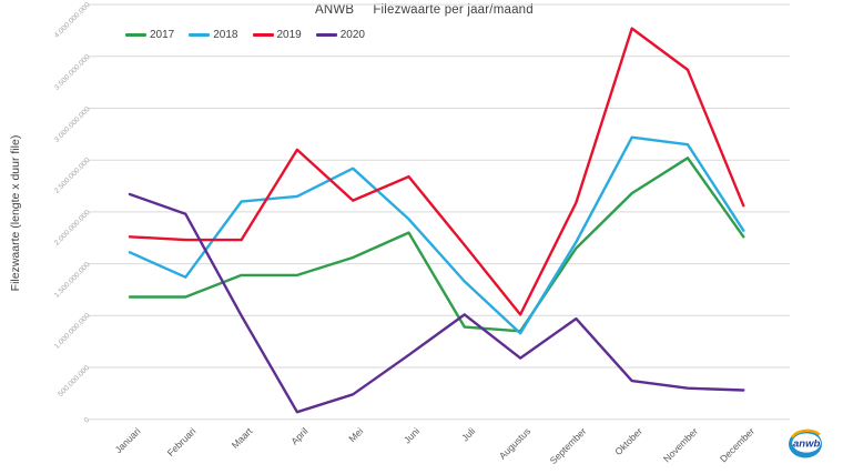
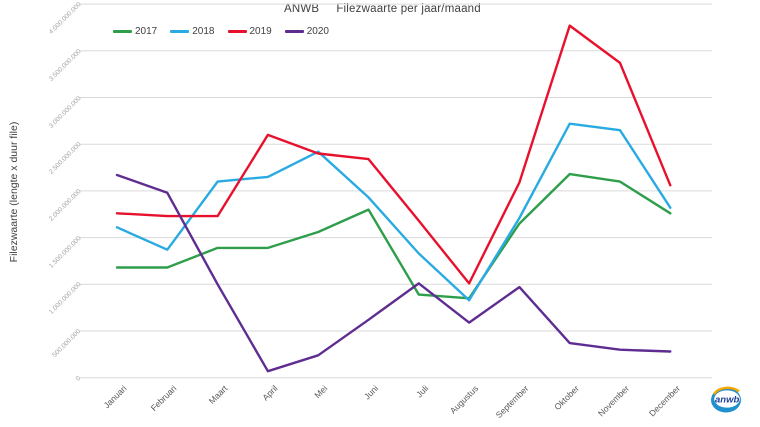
2019/Mei: 2100000000 -> 2400000000
2017/November: 2500000000 -> 2100000000
